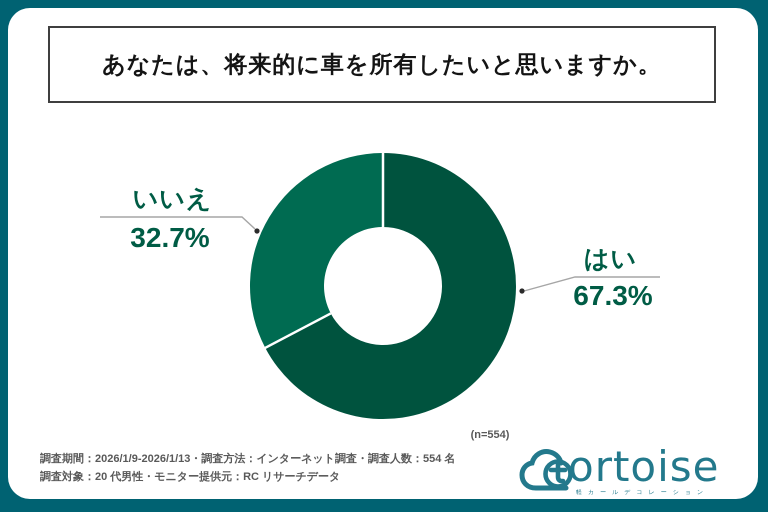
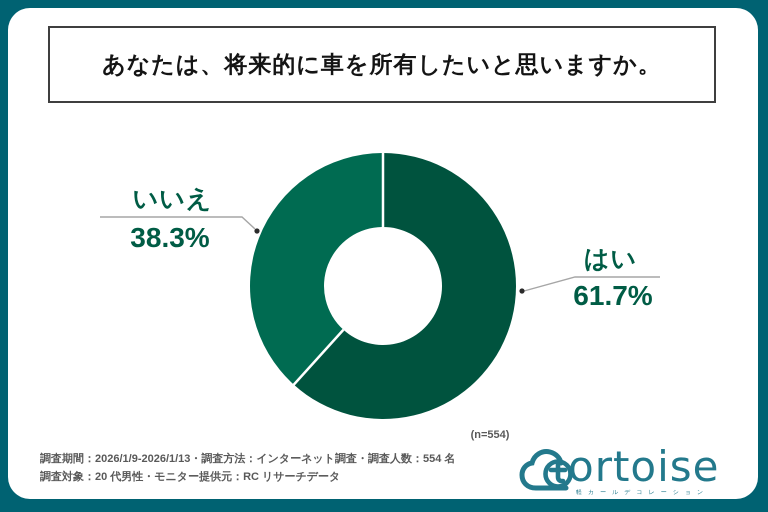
はい: 67.3% -> 61.7%
いいえ: 32.7% -> 38.3%
